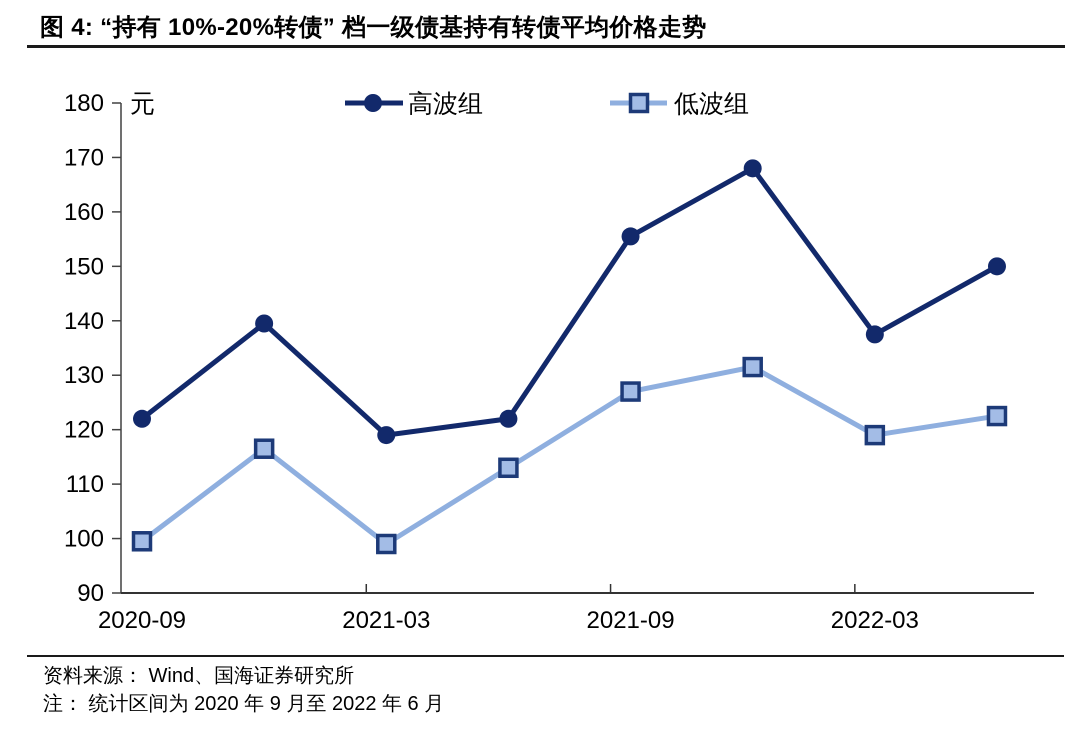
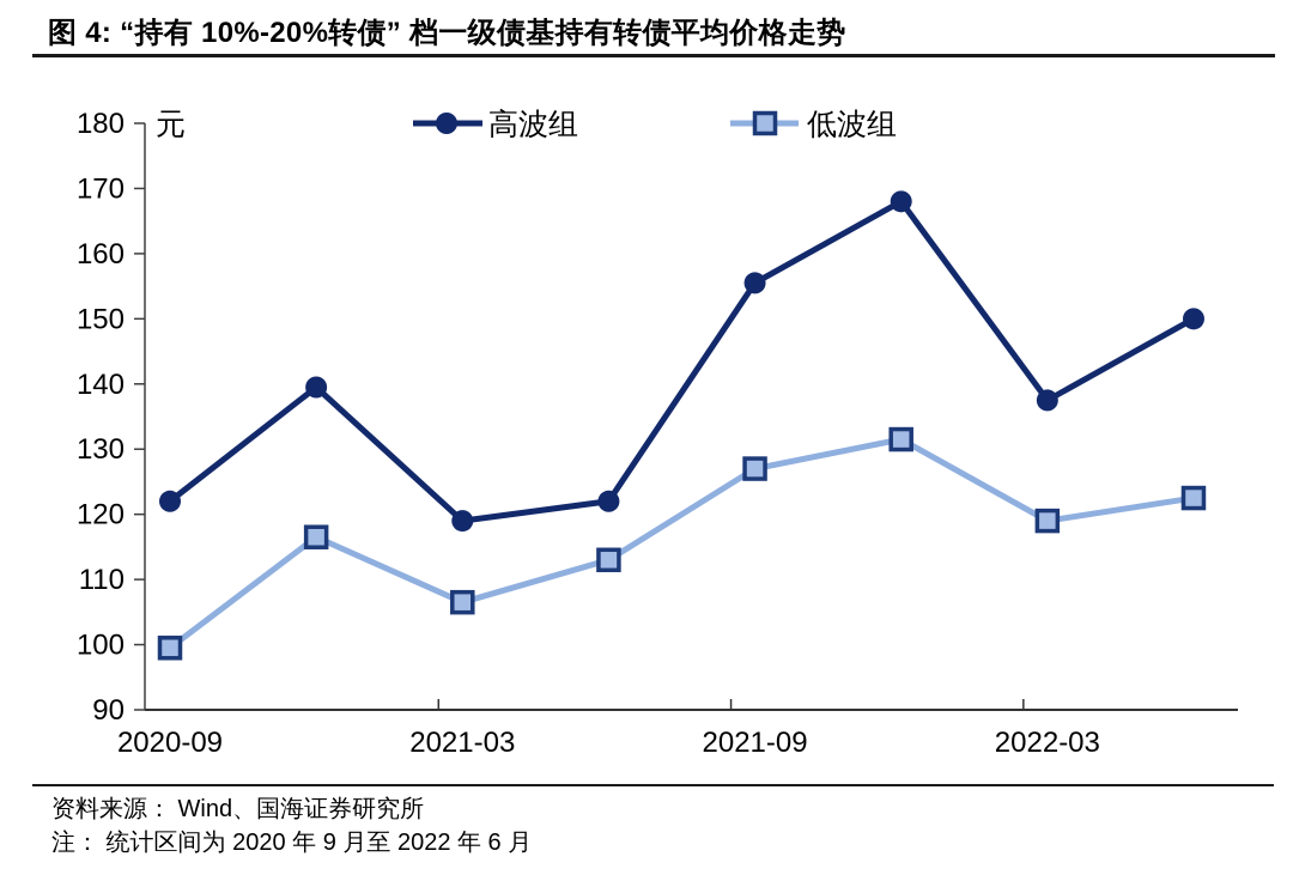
低波组/2021-03: 99 -> 106
